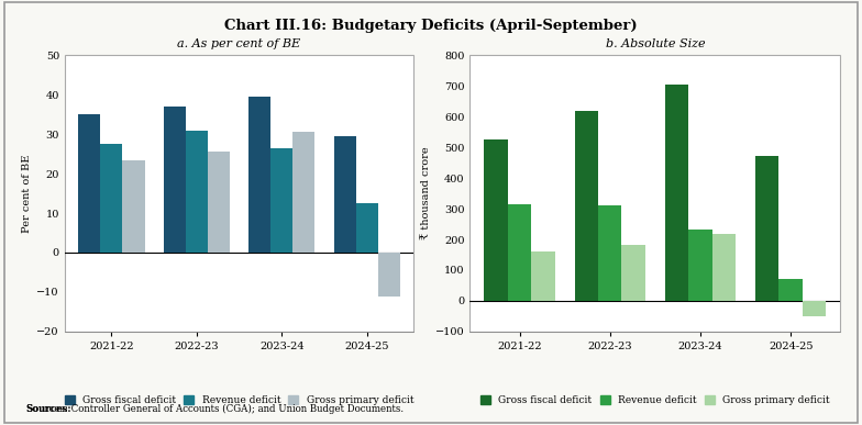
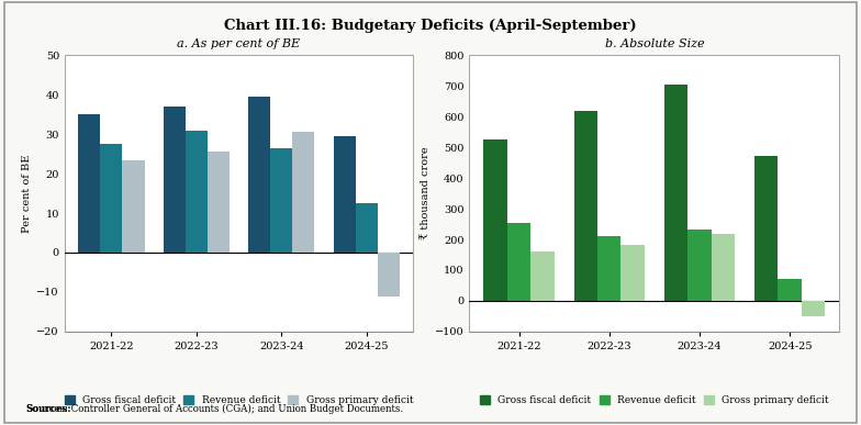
b. Absolute Size/Revenue deficit/2021-22: 315 -> 255
b. Absolute Size/Revenue deficit/2022-23: 311 -> 210
